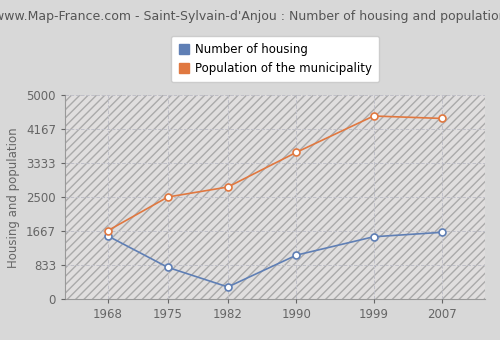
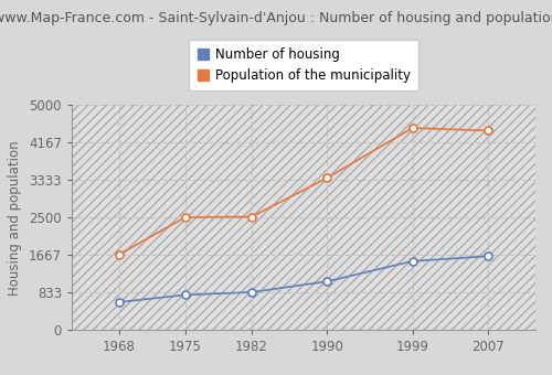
Number of housing/1968: 1550 -> 620
Number of housing/1982: 300 -> 840
Population of the municipality/1982: 2750 -> 2520
Population of the municipality/1990: 3600 -> 3380
